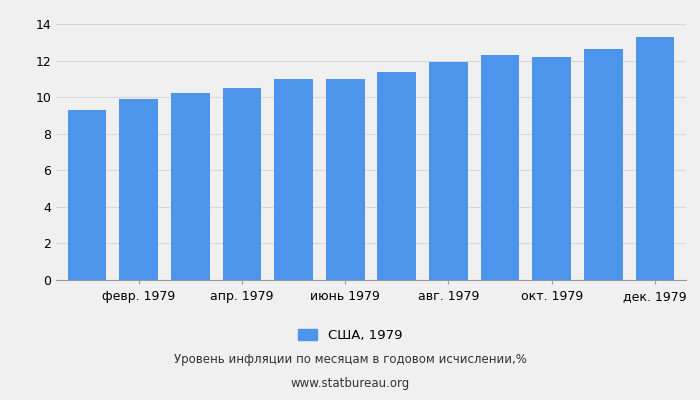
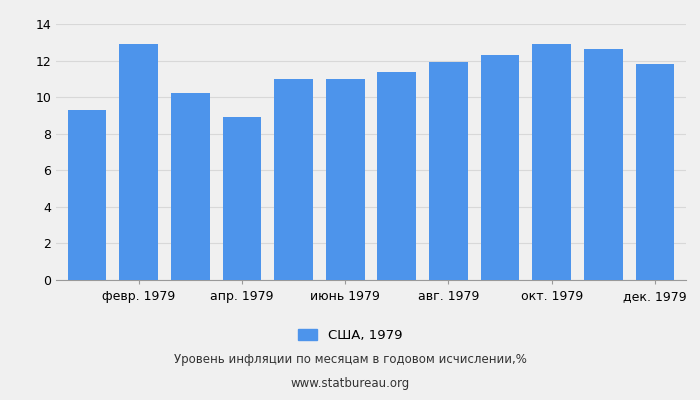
февр. 1979: 9.9 -> 12.9
апр. 1979: 10.5 -> 8.9
окт. 1979: 12.2 -> 12.9
дек. 1979: 13.3 -> 11.8
